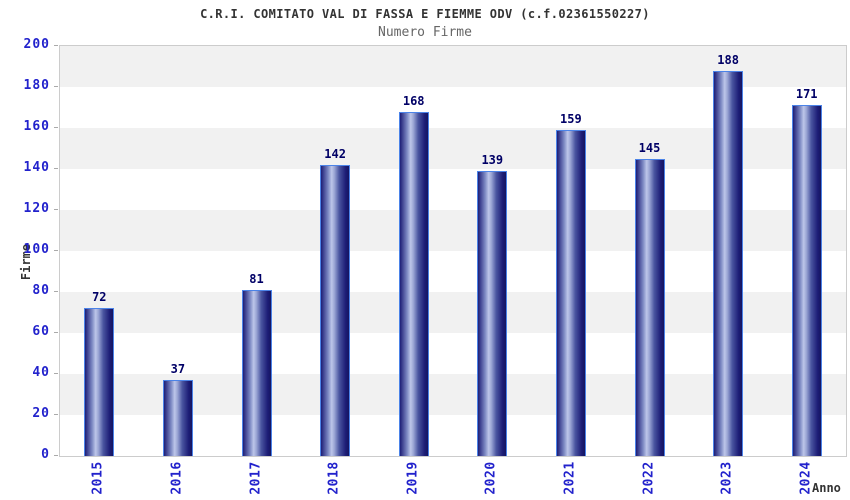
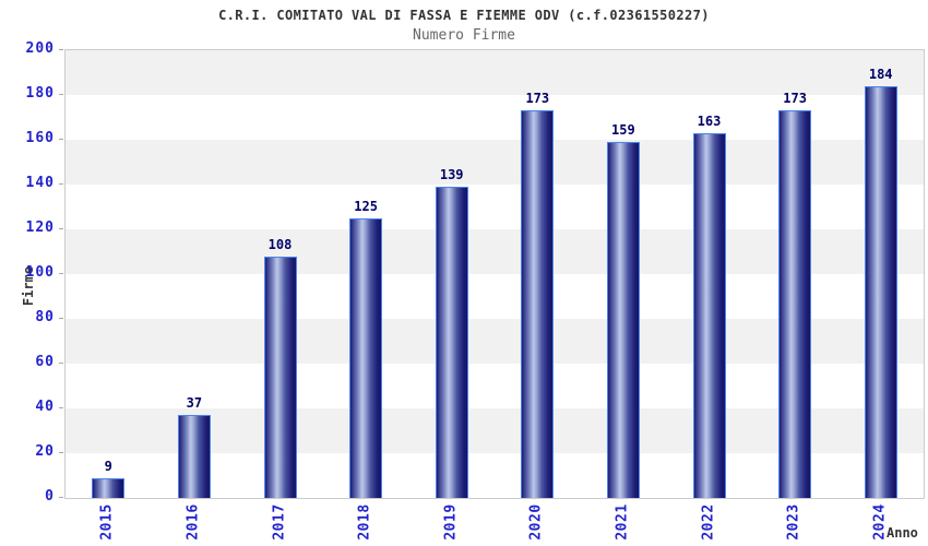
2015: 72 -> 9
2017: 81 -> 108
2018: 142 -> 125
2019: 168 -> 139
2020: 139 -> 173
2022: 145 -> 163
2023: 188 -> 173
2024: 171 -> 184
